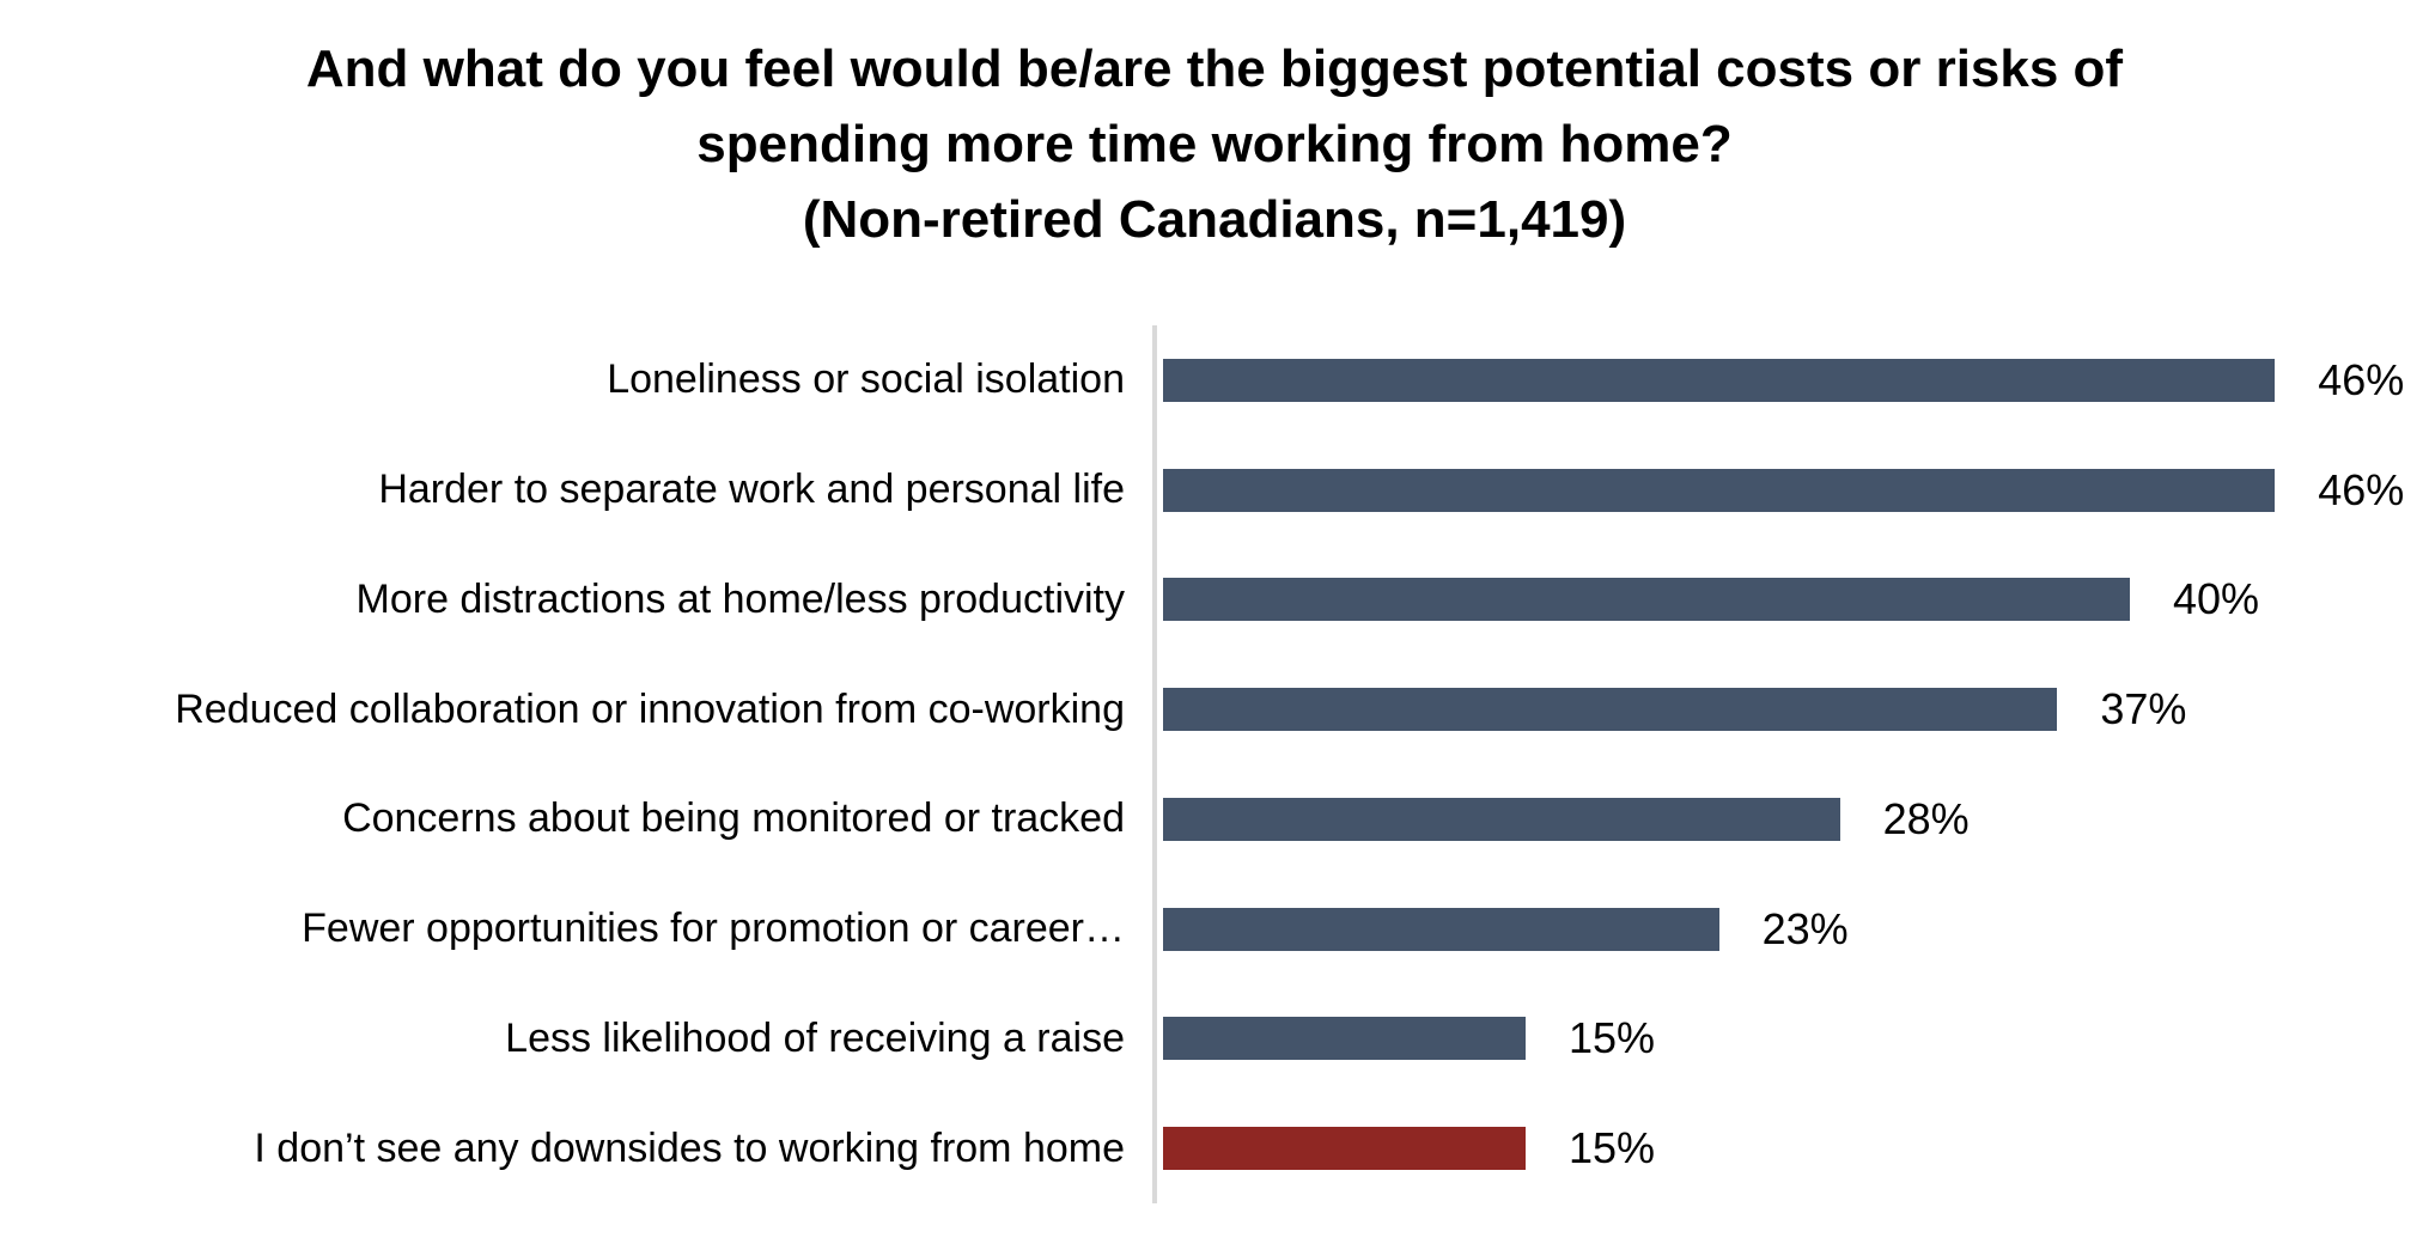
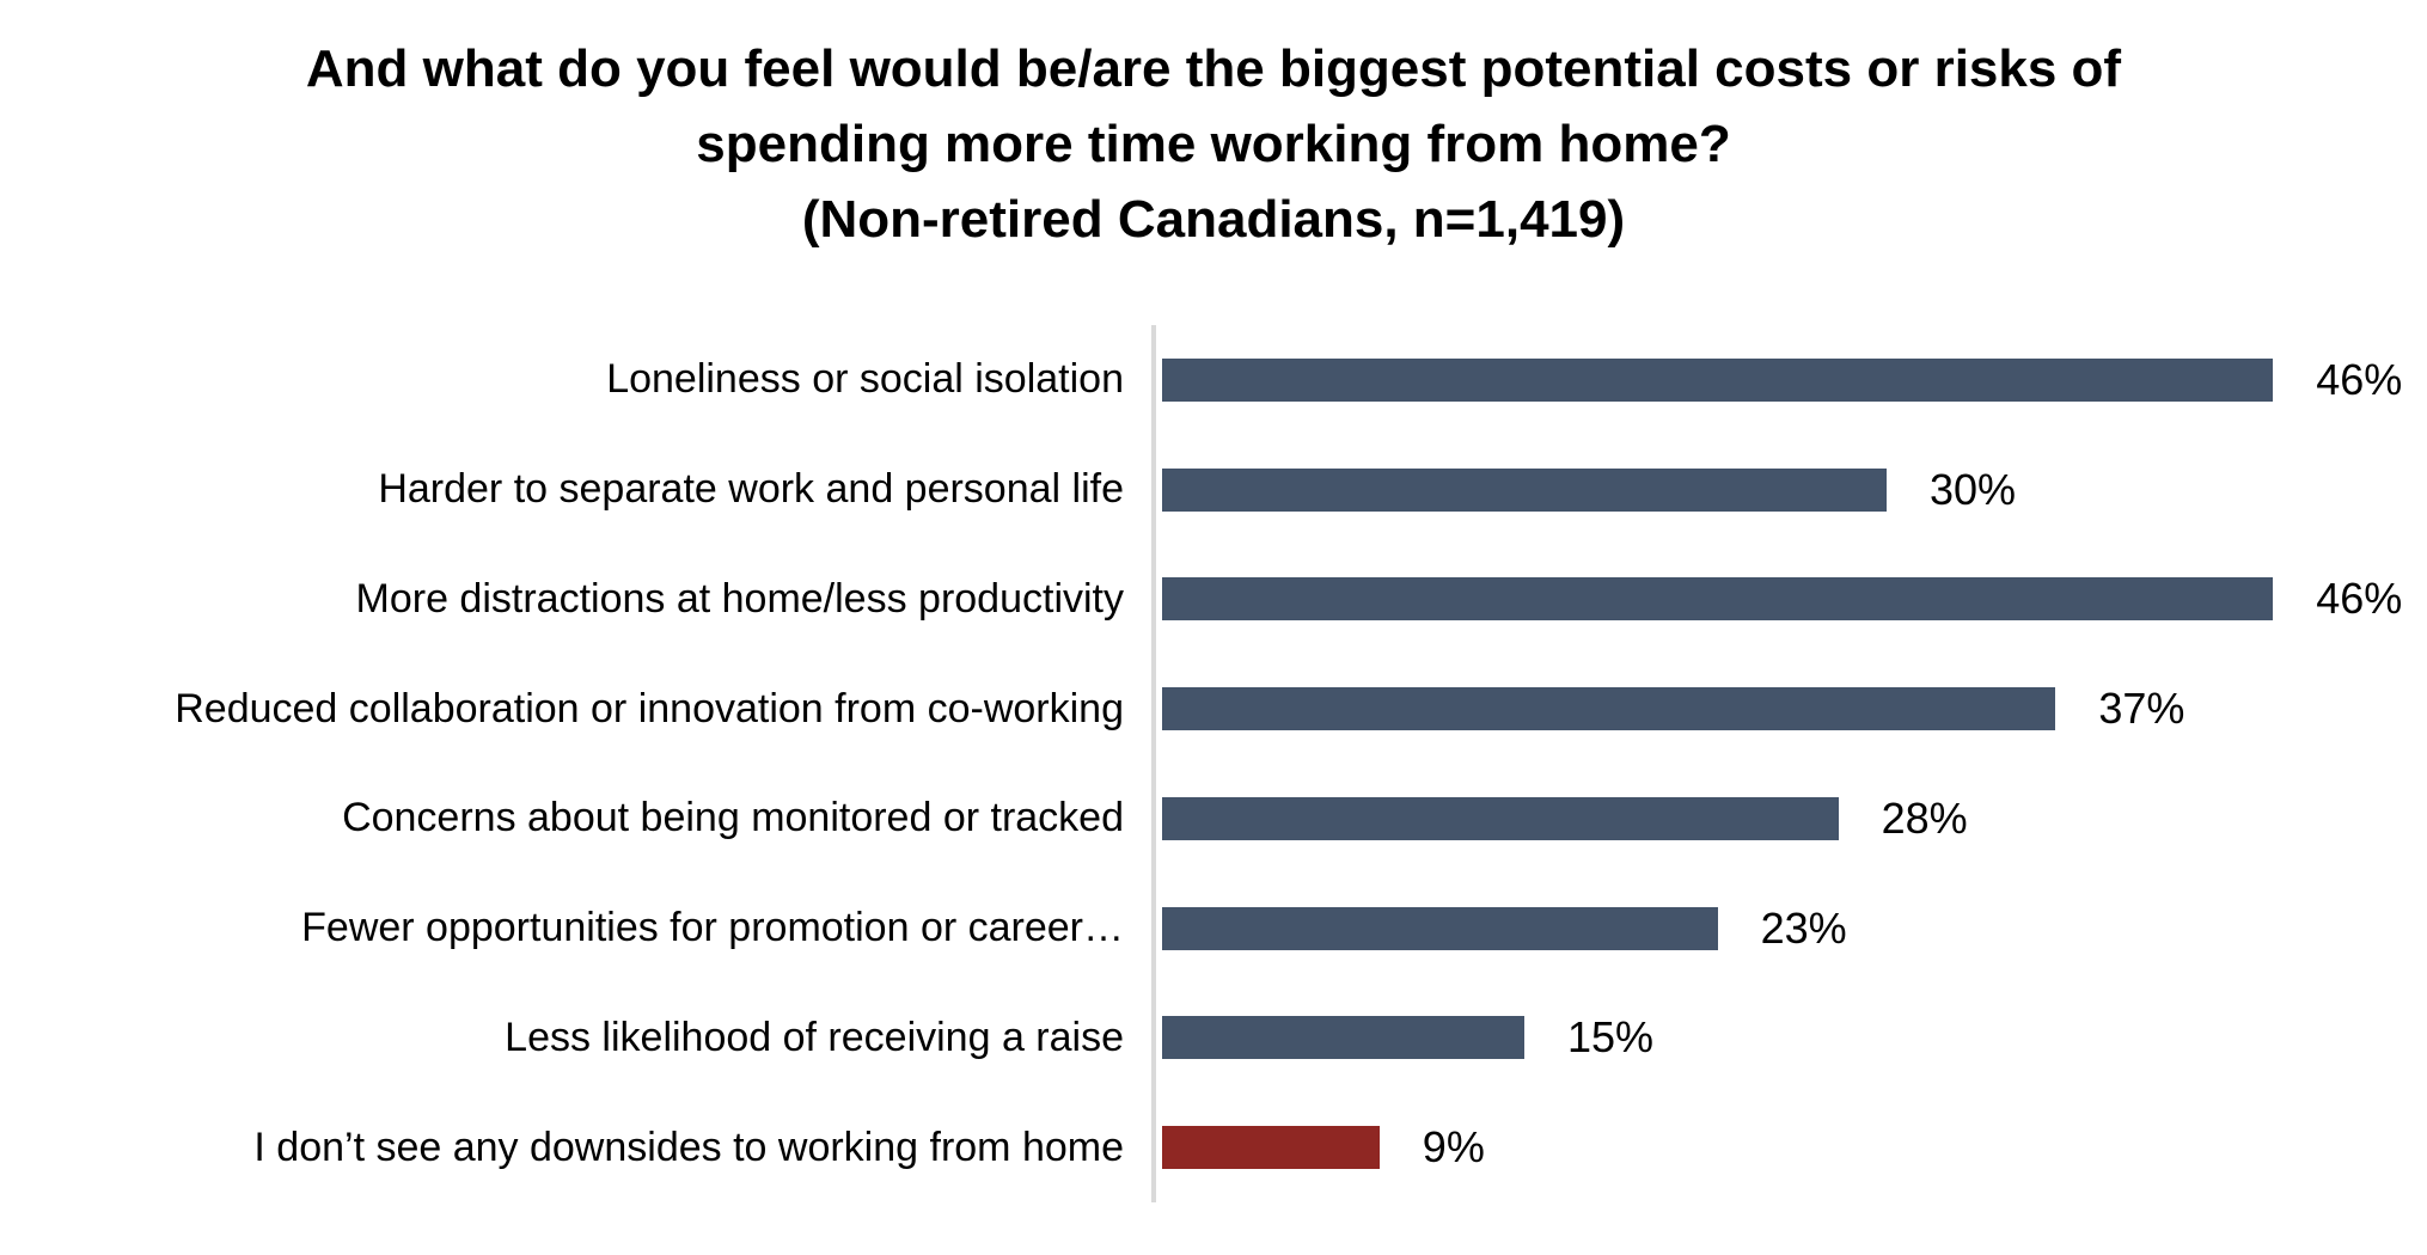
Harder to separate work and personal life: 46% -> 30%
More distractions at home/less productivity: 40% -> 46%
I don’t see any downsides to working from home: 15% -> 9%
